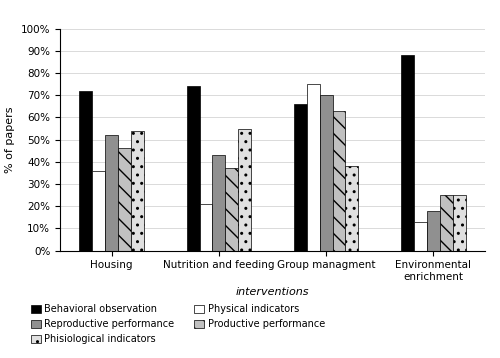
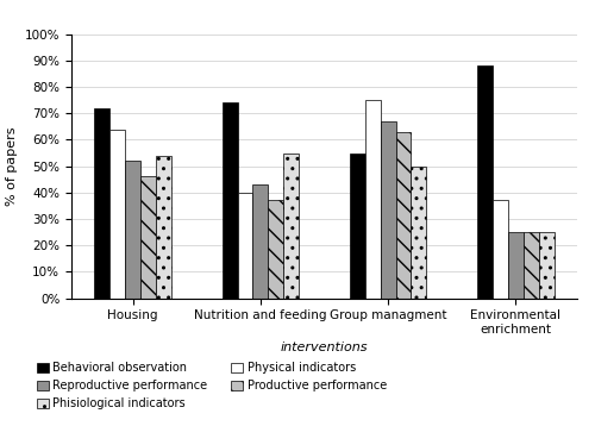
Physical indicators/Housing: 36% -> 64%
Physical indicators/Nutrition and feeding: 21% -> 40%
Behavioral observation/Group managment: 66% -> 55%
Reproductive performance/Group managment: 70% -> 67%
Phisiological indicators/Group managment: 38% -> 50%
Physical indicators/Environmental enrichment: 13% -> 37%
Reproductive performance/Environmental enrichment: 18% -> 25%
